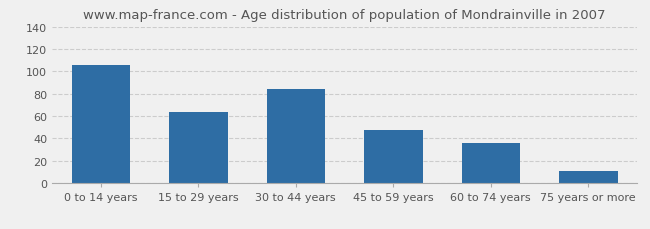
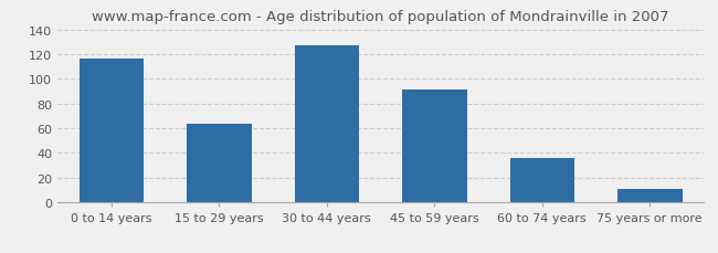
0 to 14 years: 106 -> 116
30 to 44 years: 84 -> 127
45 to 59 years: 47 -> 91
